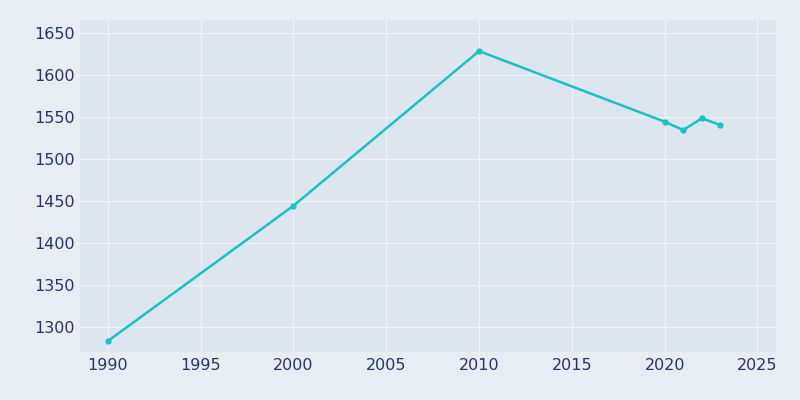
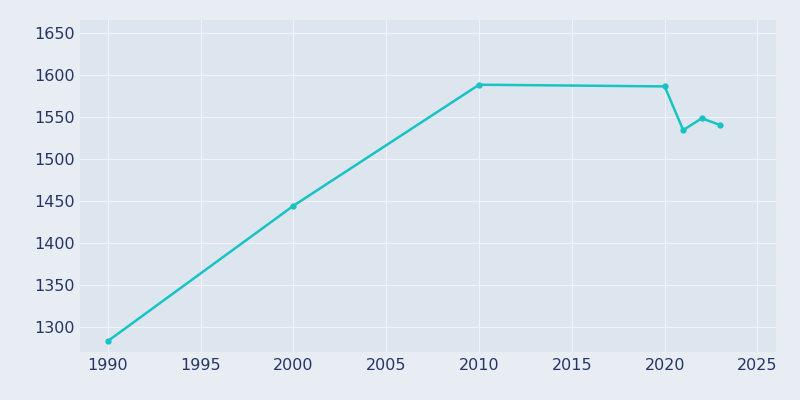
2010: 1628 -> 1588
2020: 1544 -> 1586
